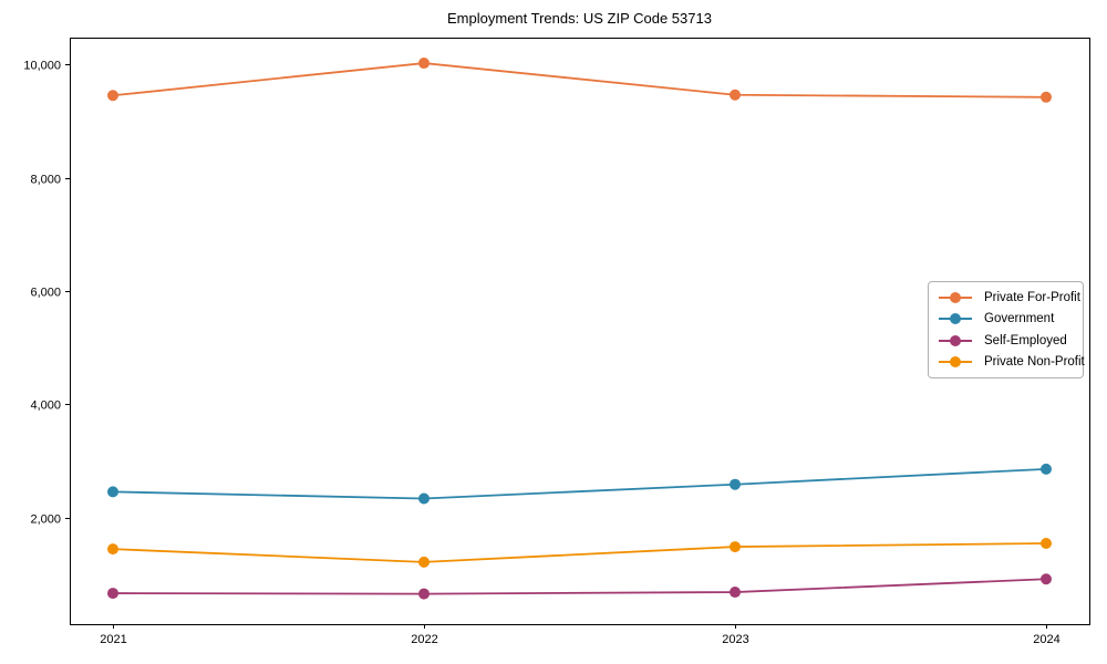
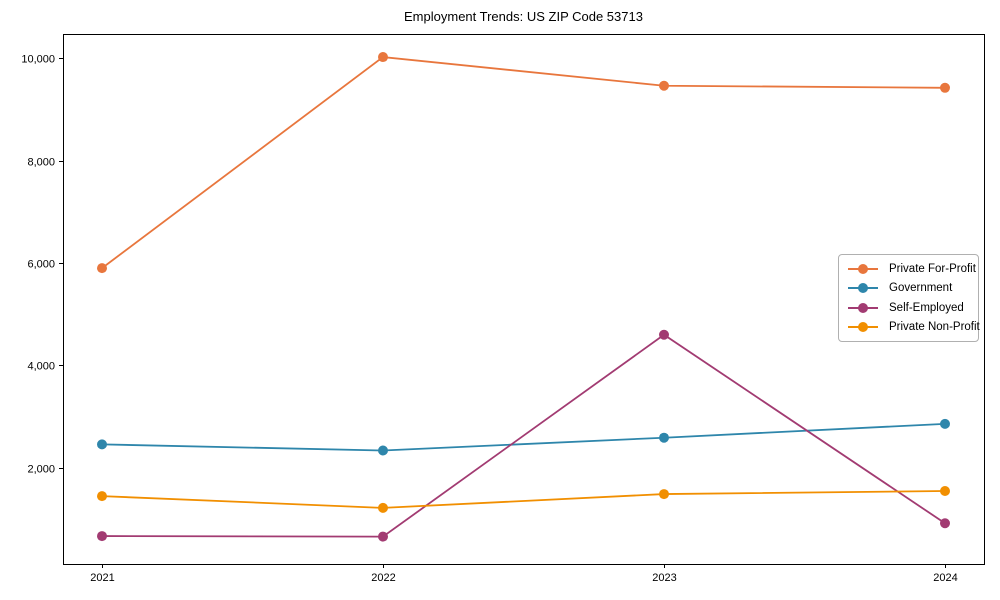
Private For-Profit/2021: 9400 -> 5900
Self-Employed/2023: 700 -> 4600
